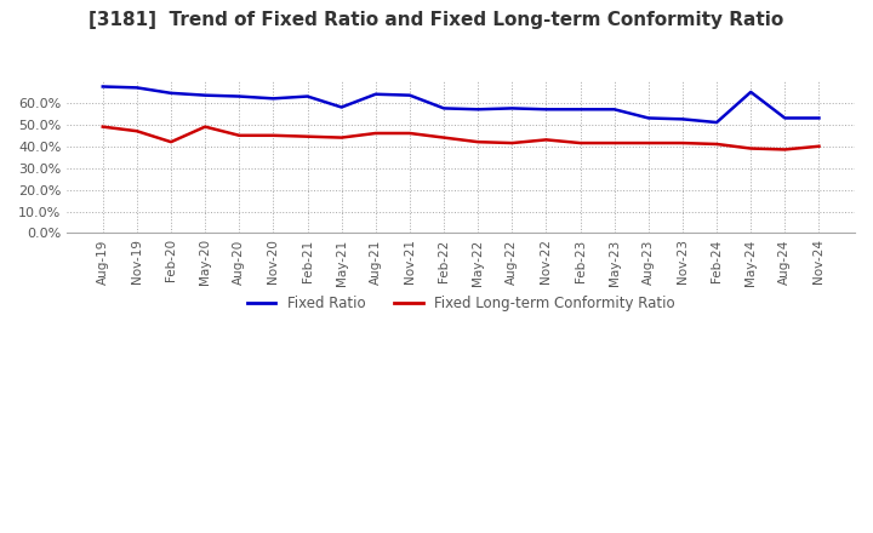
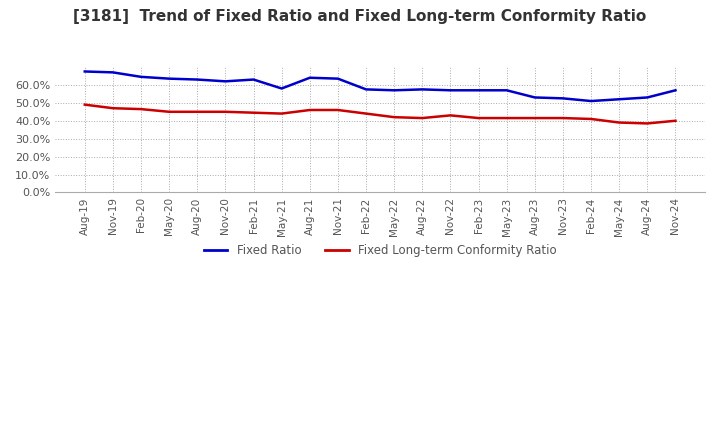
Fixed Long-term Conformity Ratio/Feb-20: 42% -> 46%
Fixed Long-term Conformity Ratio/May-20: 49% -> 45%
Fixed Ratio/May-24: 65% -> 52%
Fixed Ratio/Nov-24: 53% -> 57%
